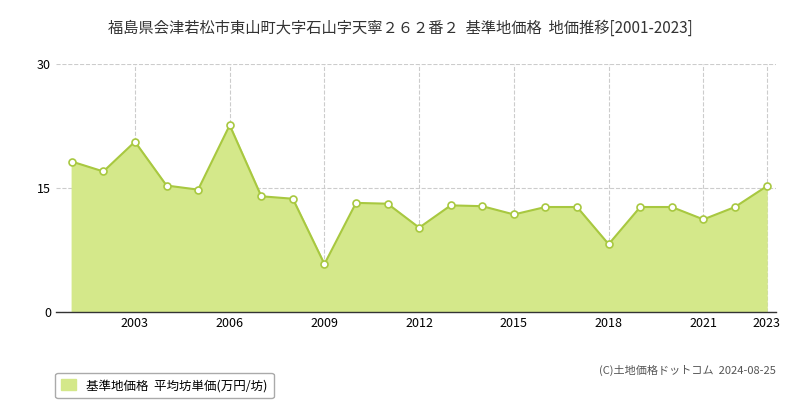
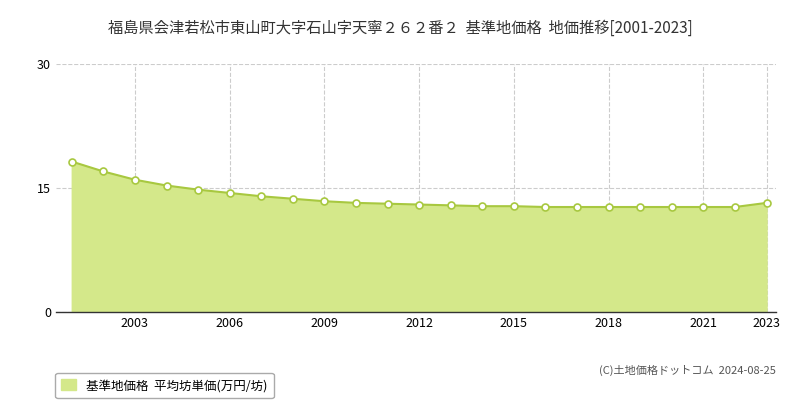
2003: 20.6 -> 16.0
2006: 22.6 -> 14.4
2009: 5.8 -> 13.4
2012: 10.2 -> 13.0
2015: 11.8 -> 12.8
2018: 8.2 -> 12.7
2021: 11.2 -> 12.7
2023: 15.2 -> 13.2
